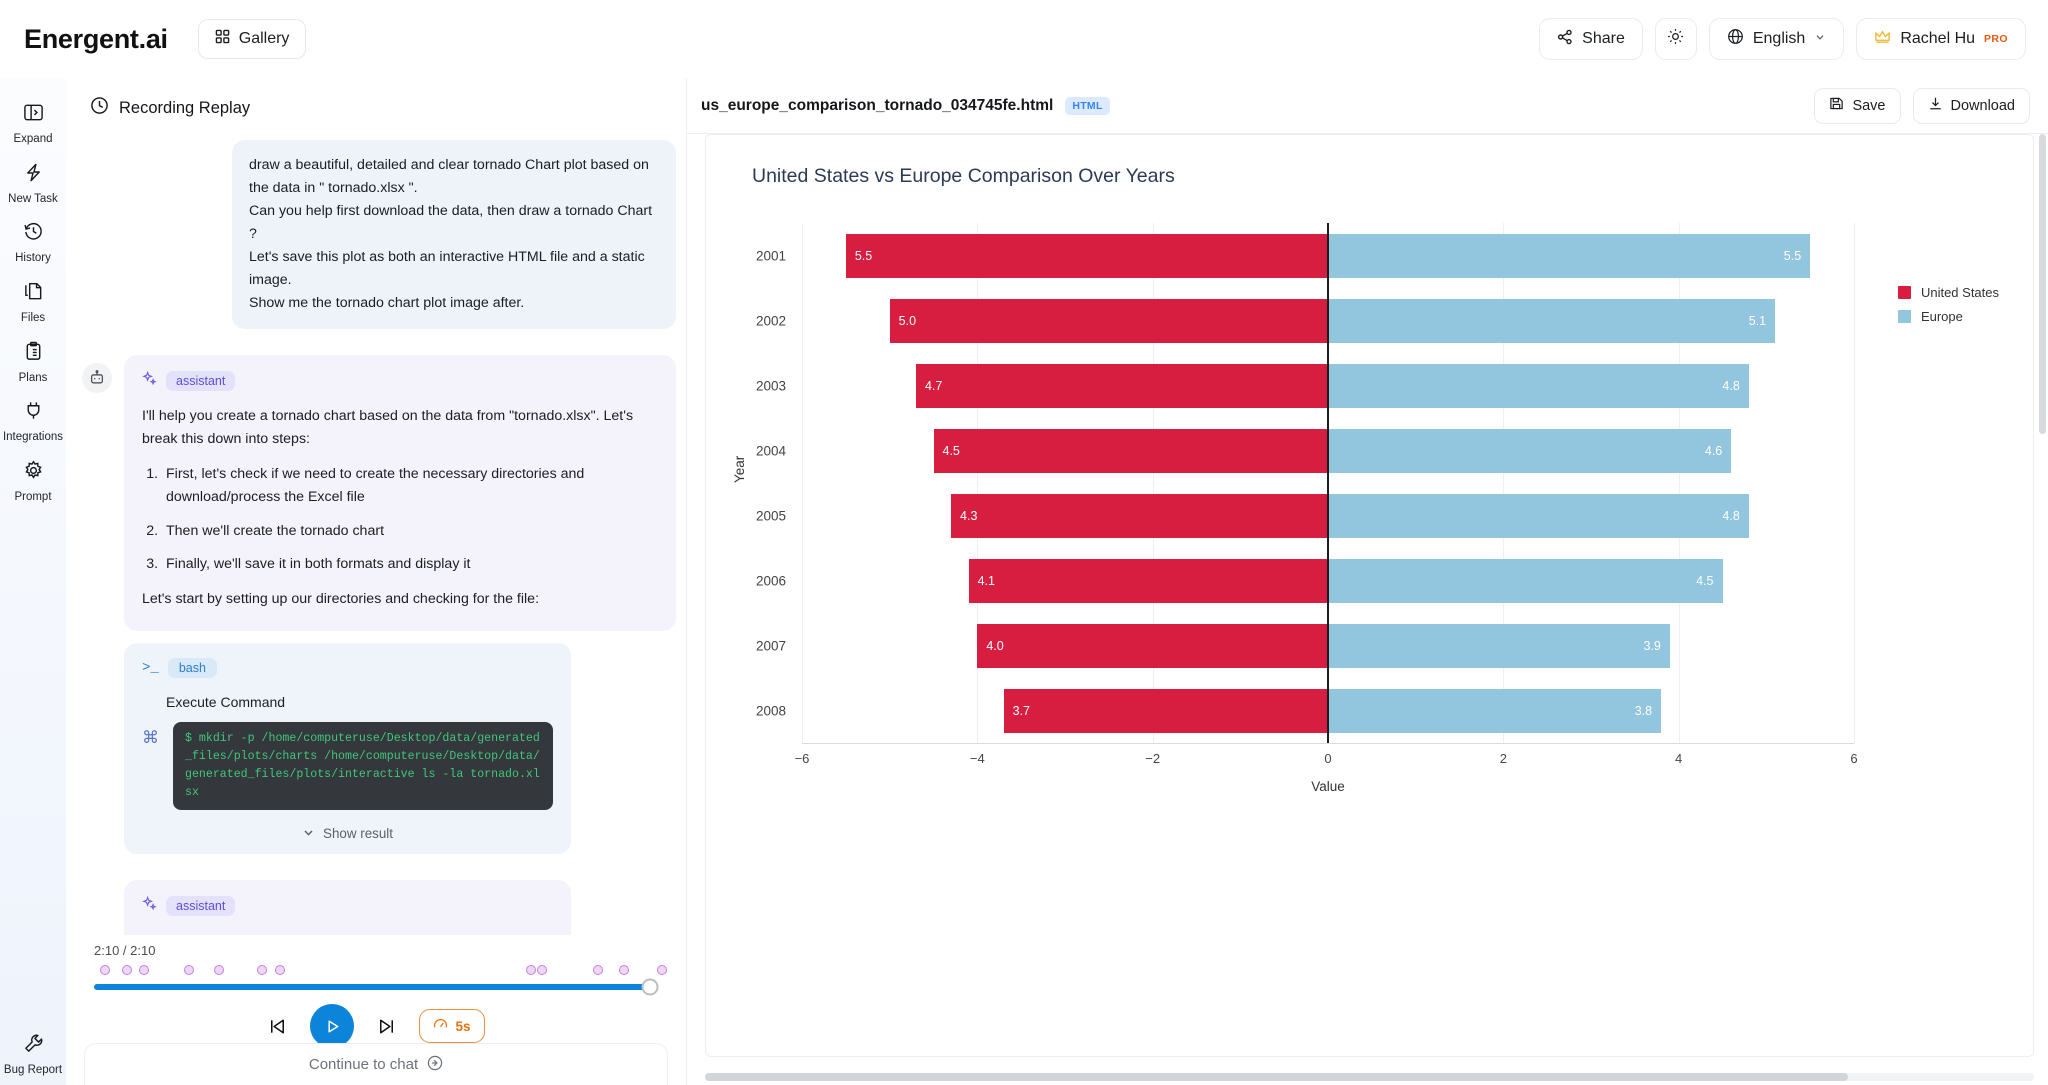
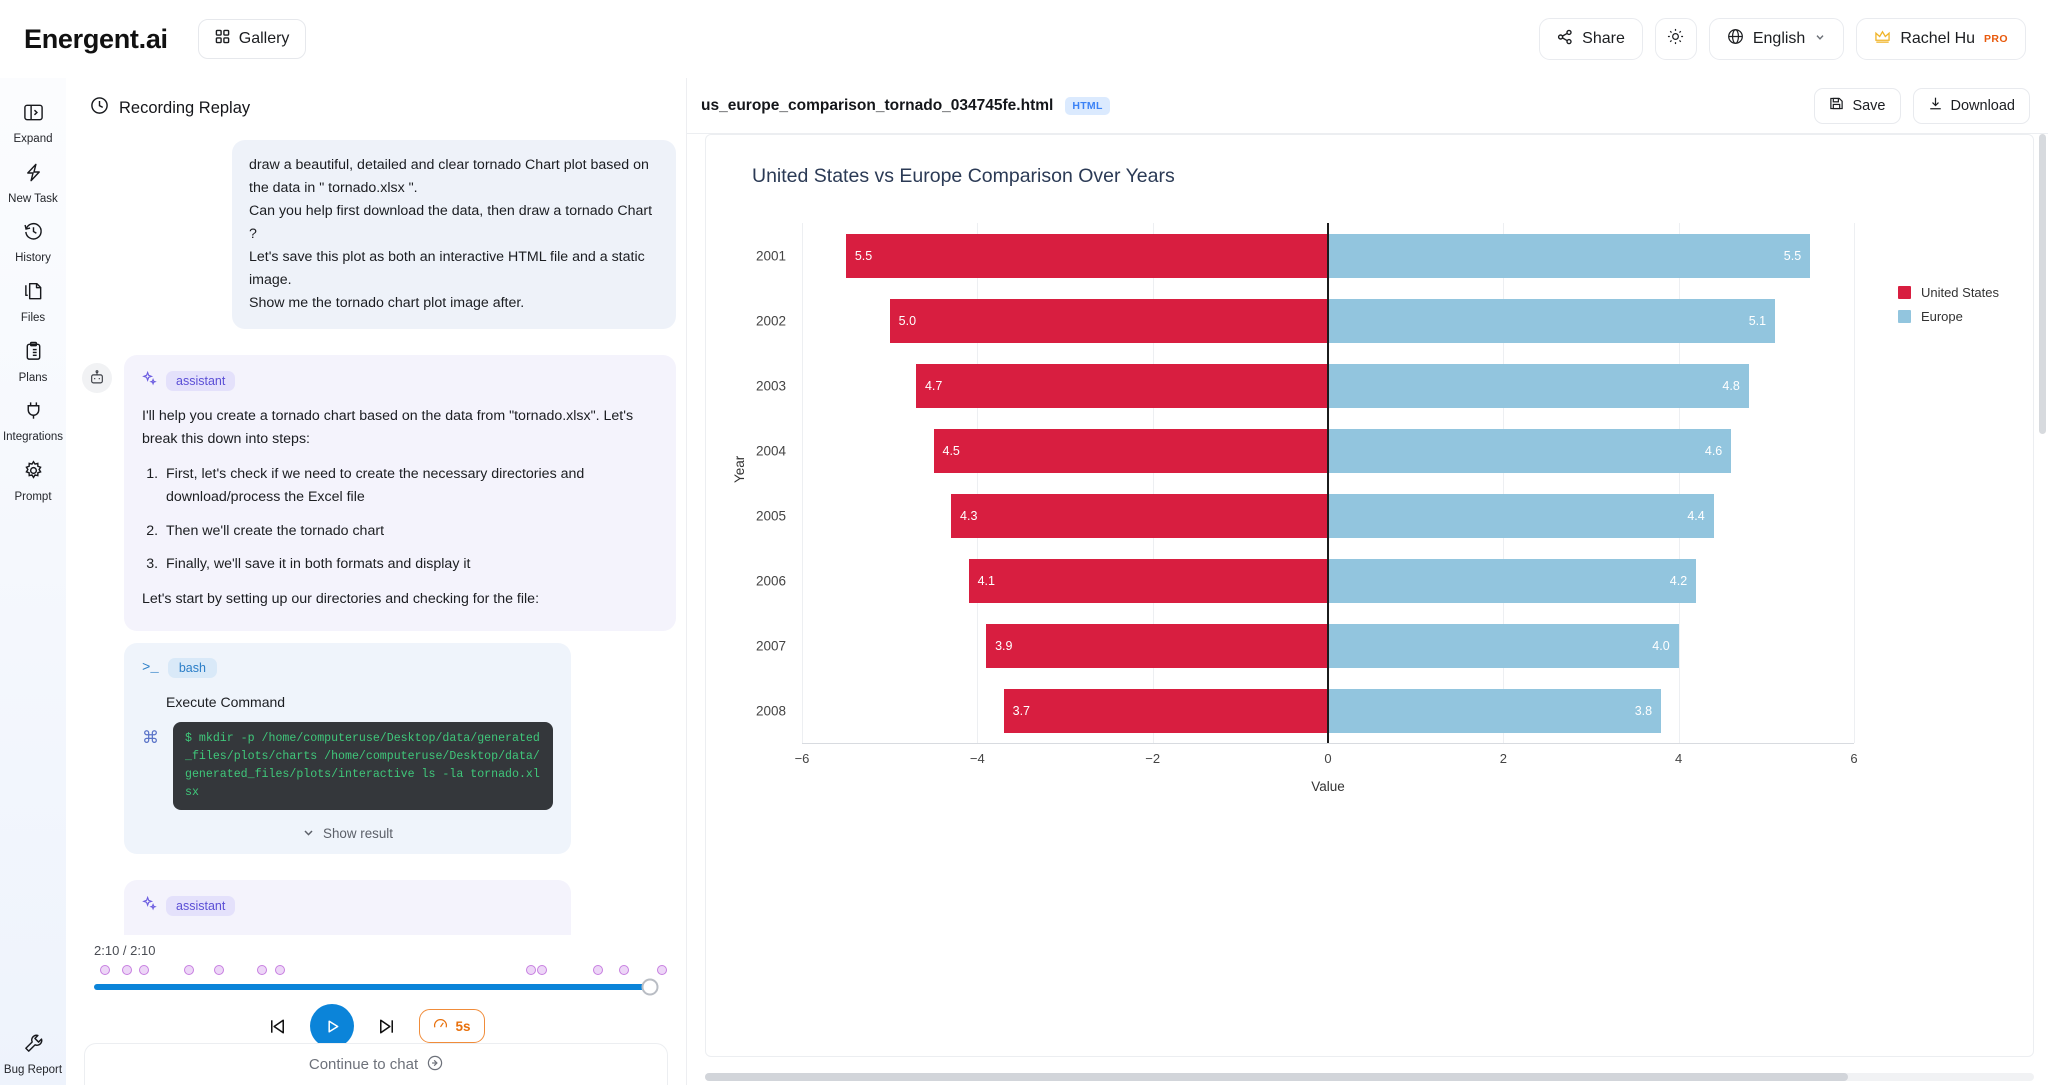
Europe/2005: 4.8 -> 4.4
Europe/2006: 4.5 -> 4.2
United States/2007: 4.0 -> 3.9
Europe/2007: 3.9 -> 4.0
